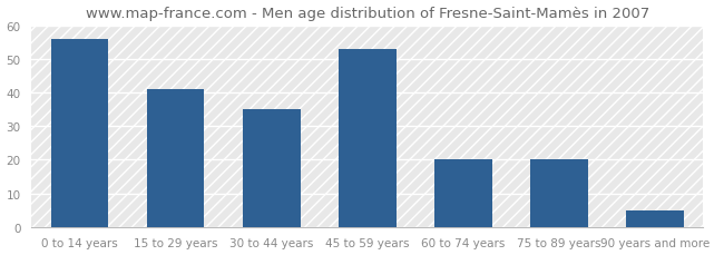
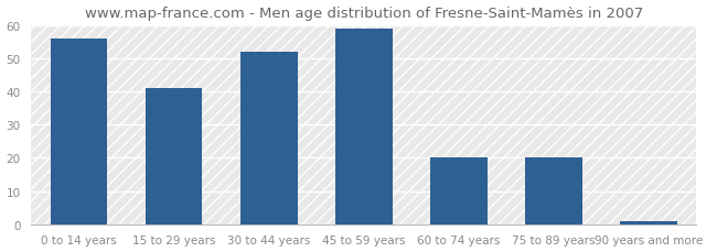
30 to 44 years: 35 -> 52
45 to 59 years: 53 -> 59
90 years and more: 5 -> 1
